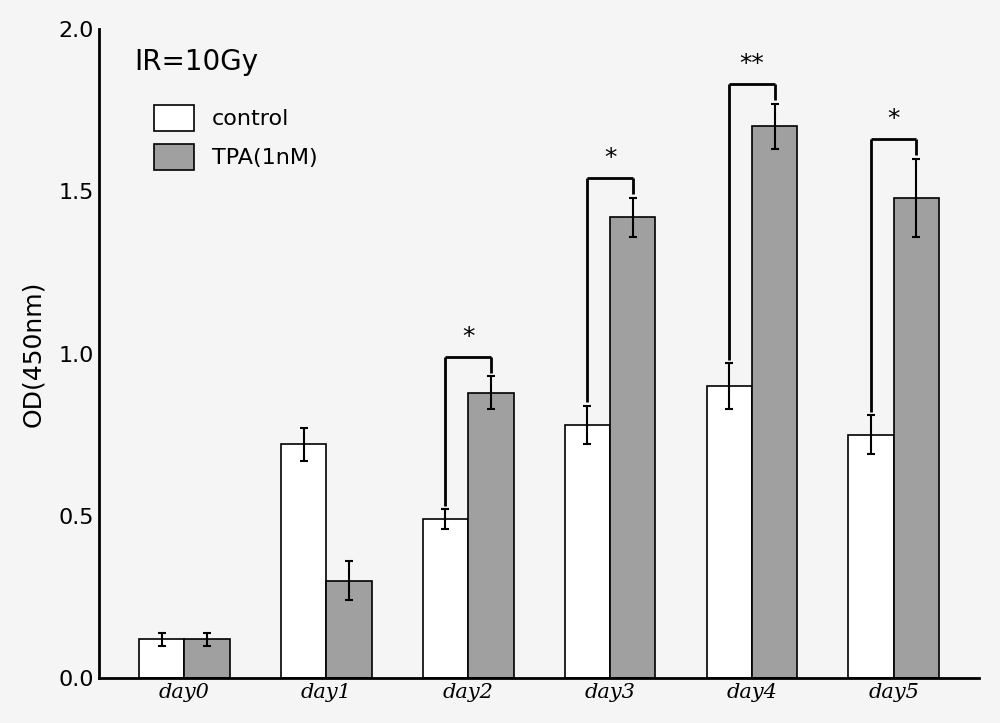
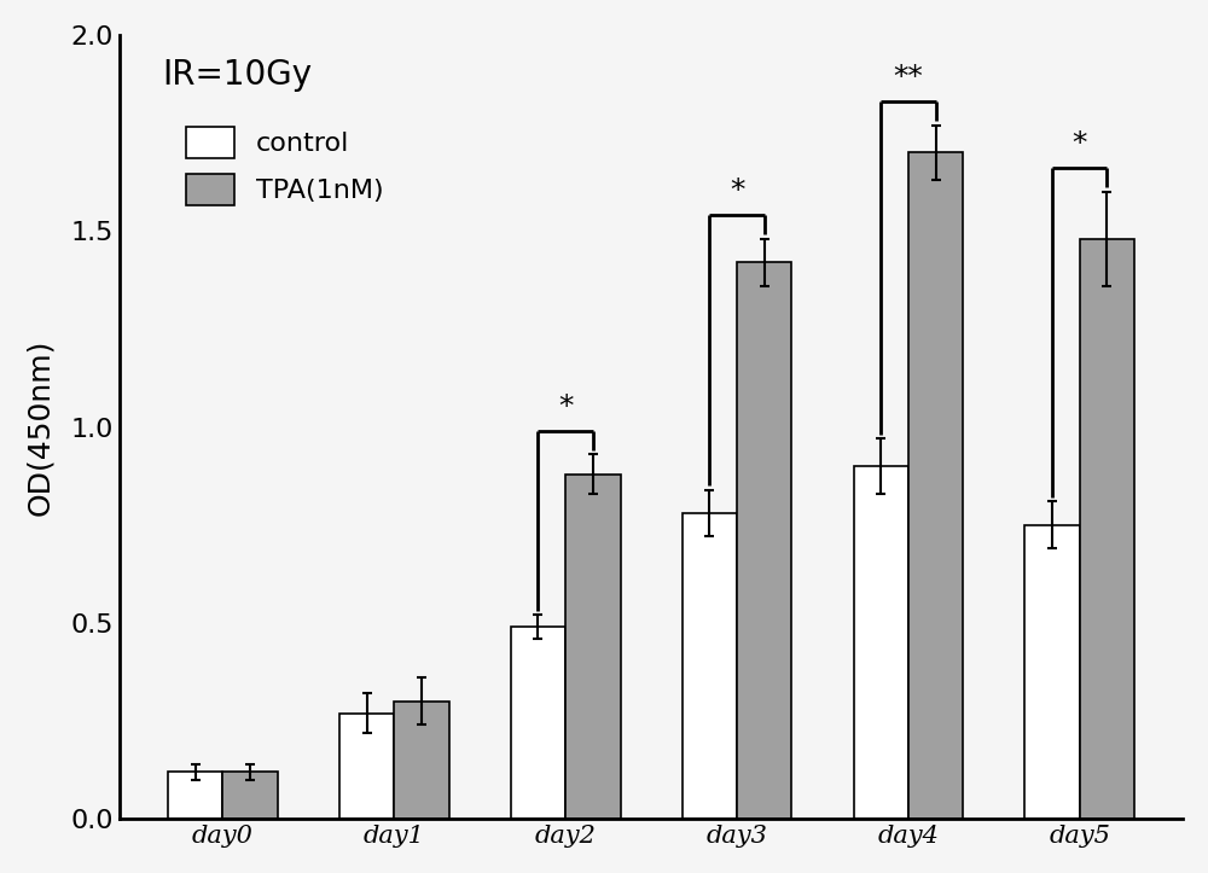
control/day1: 0.72 -> 0.27
